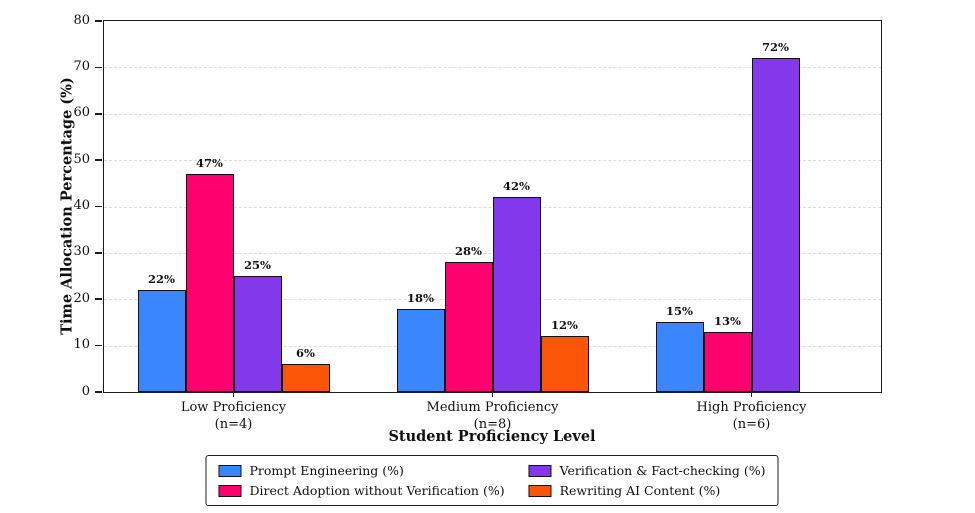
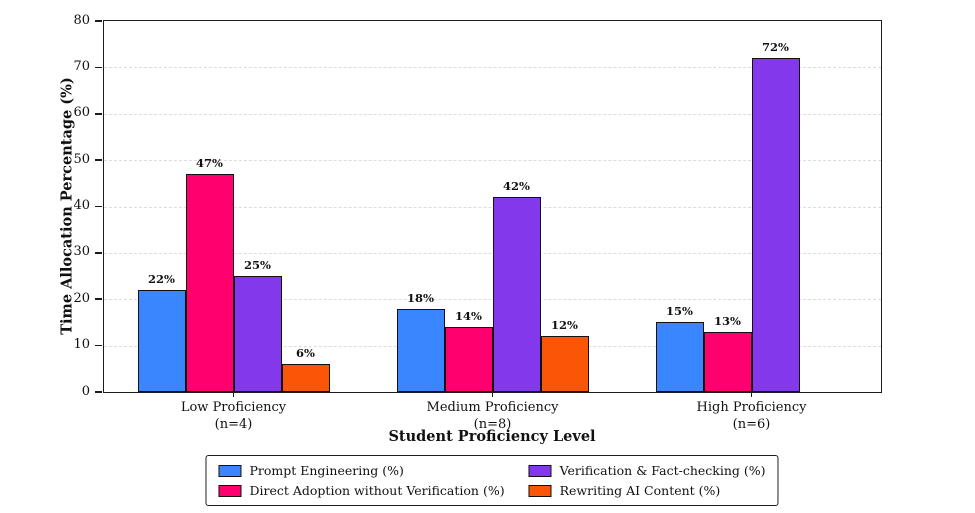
Direct Adoption without Verification (%)/Medium Proficiency: 28% -> 14%
